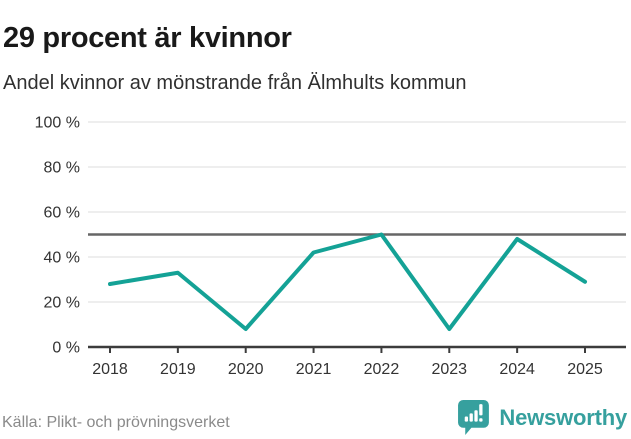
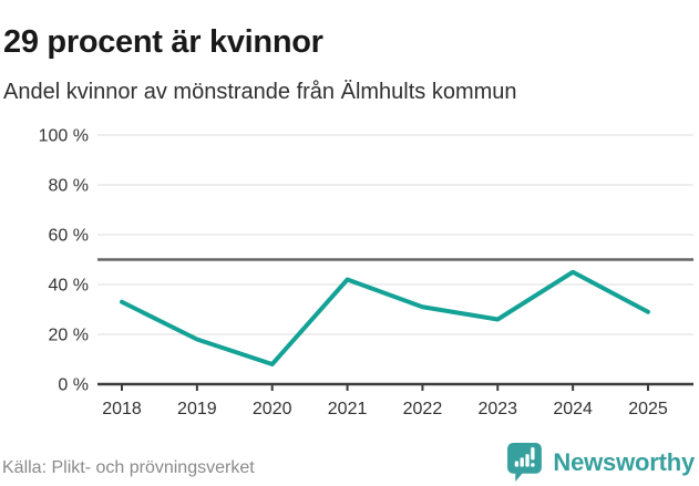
2018: 28% -> 33%
2019: 33% -> 18%
2022: 50% -> 31%
2023: 8% -> 26%
2024: 48% -> 45%
